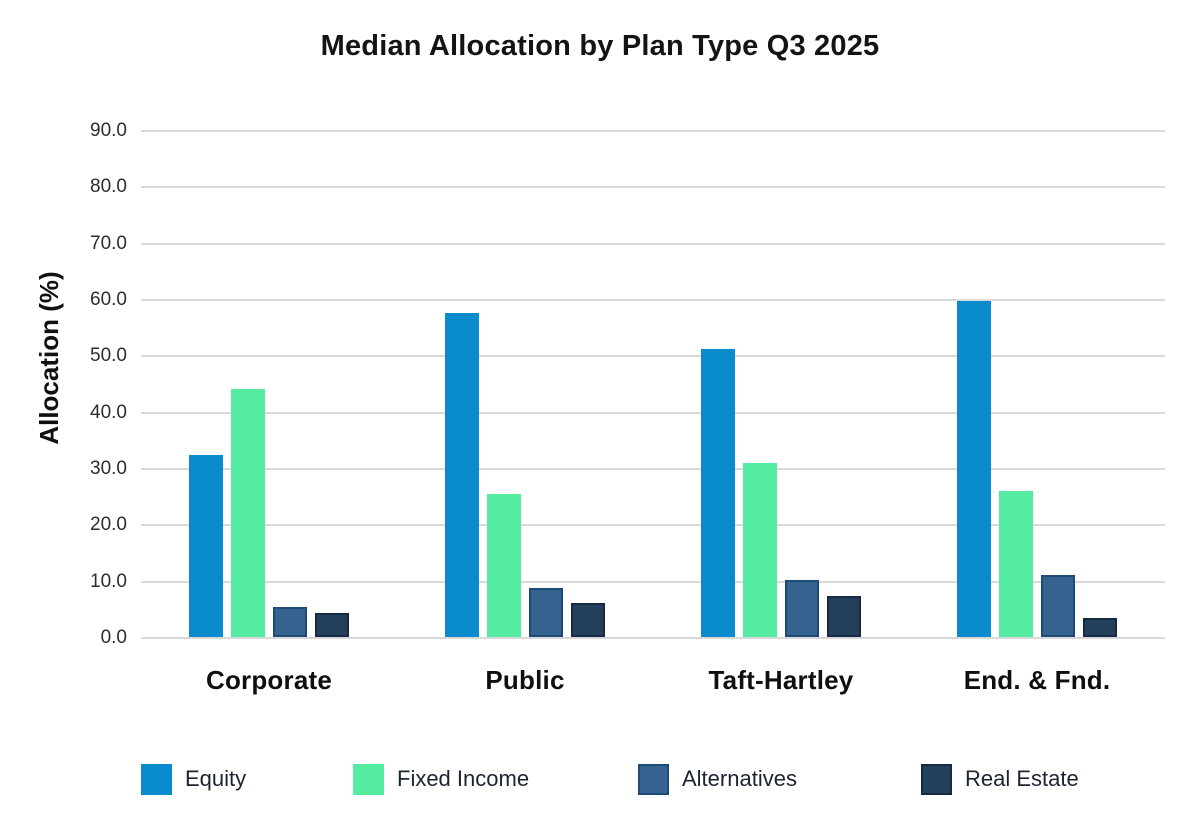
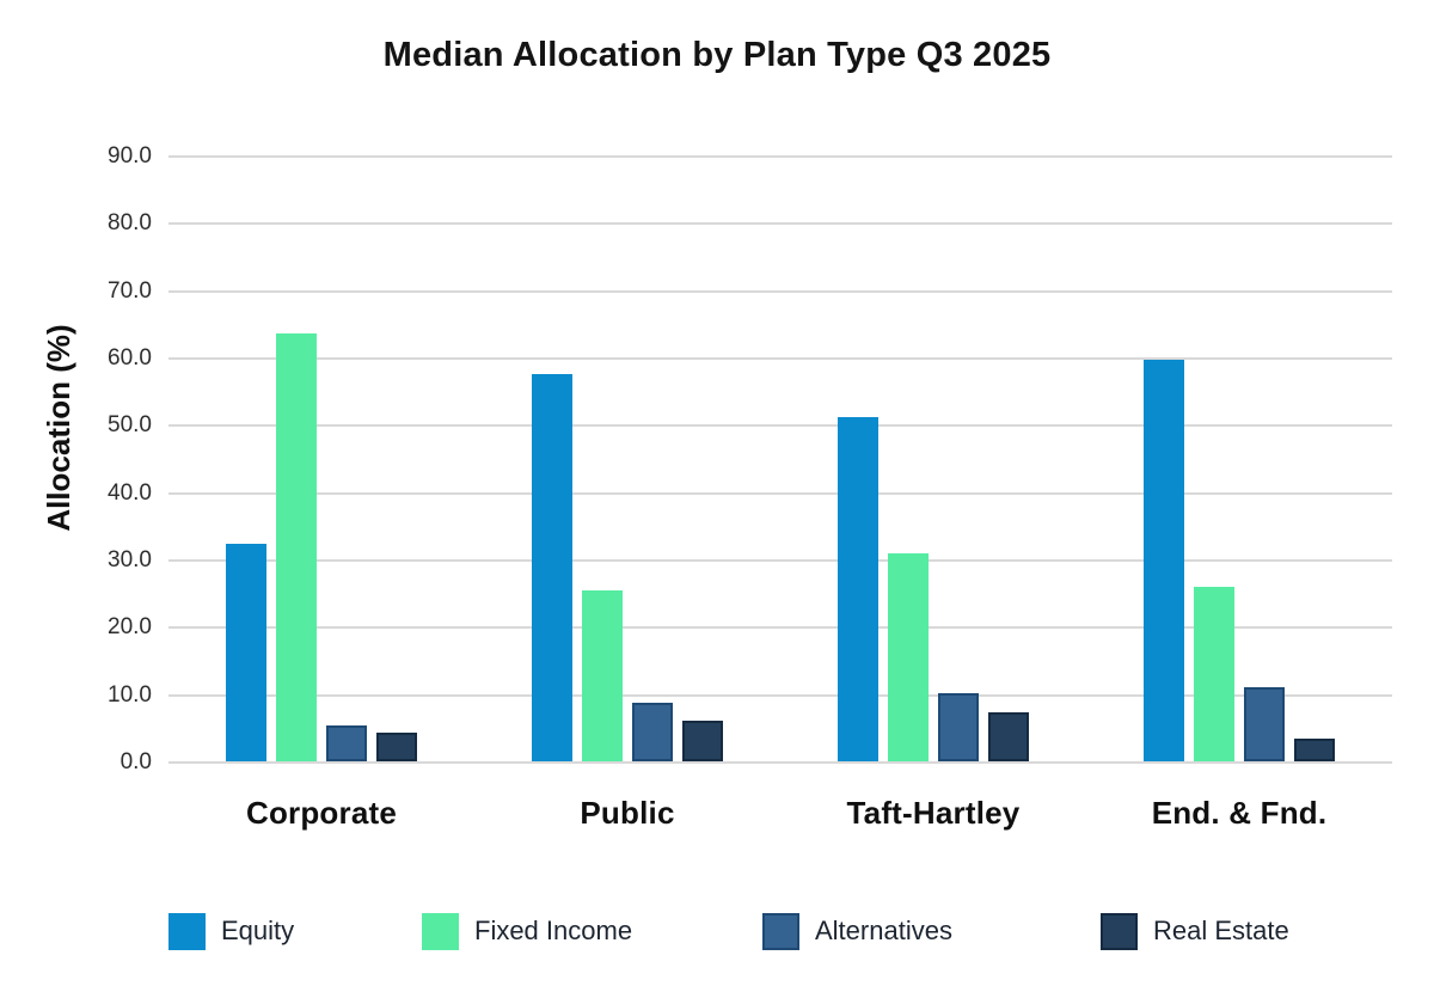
Fixed Income/Corporate: 44 -> 64
